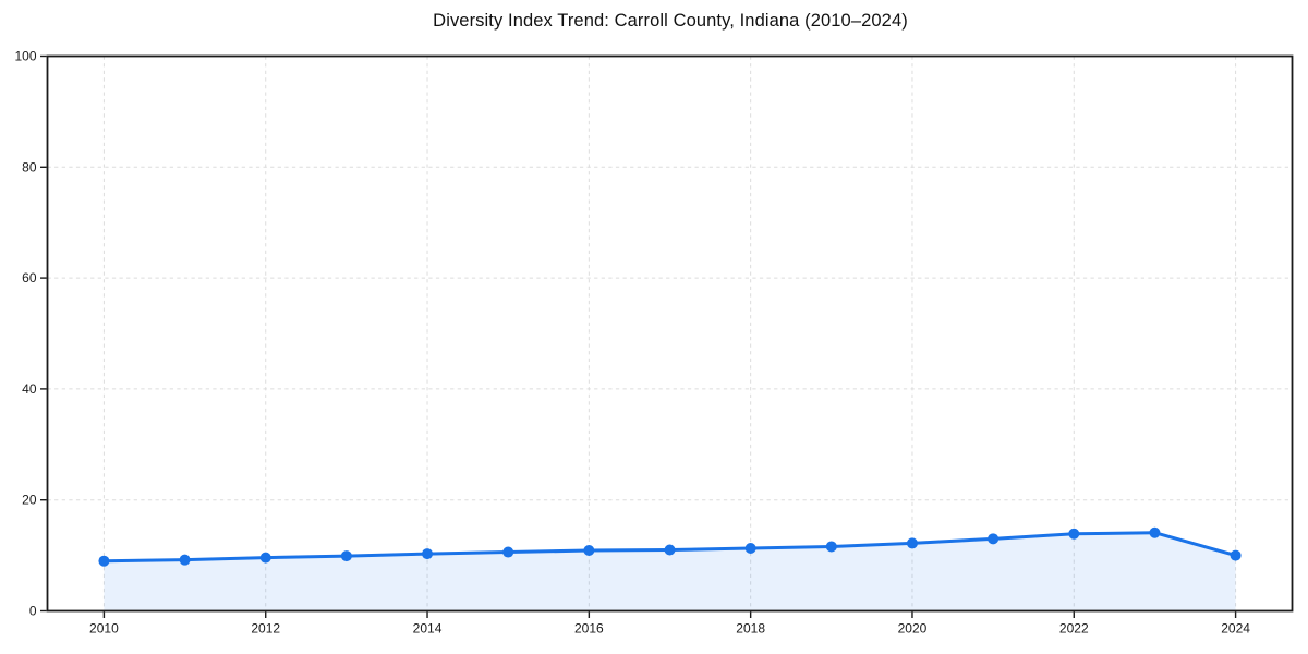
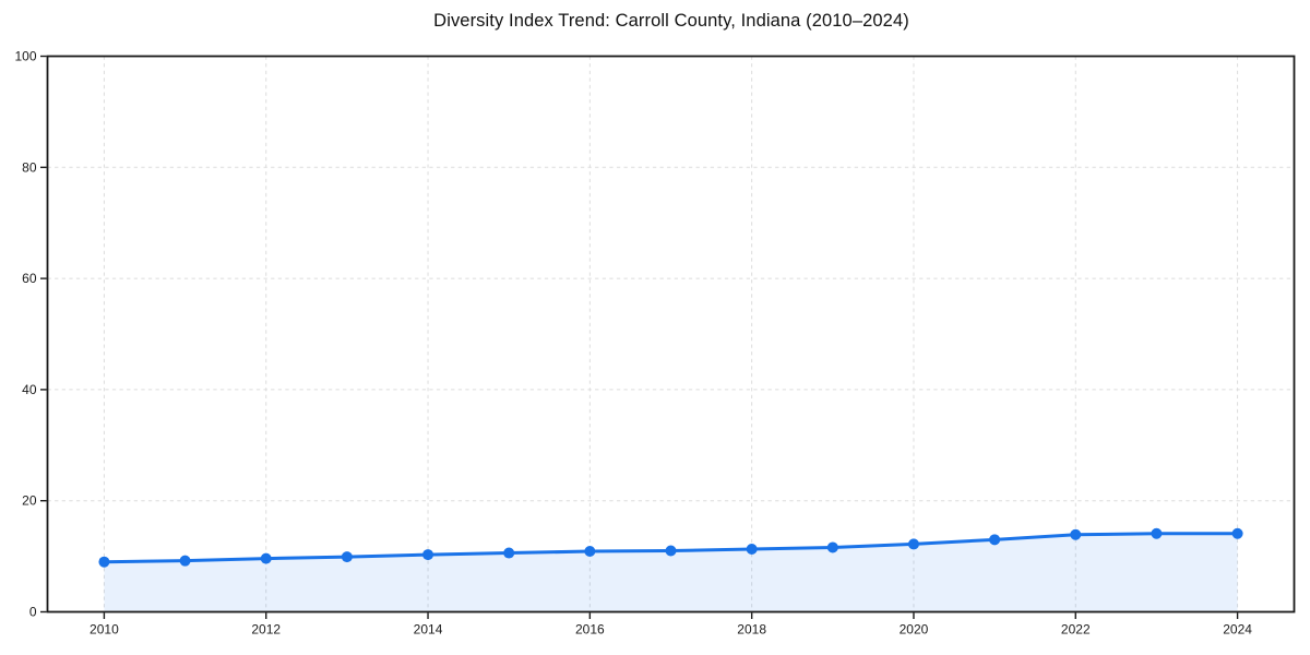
2024: 10 -> 14
